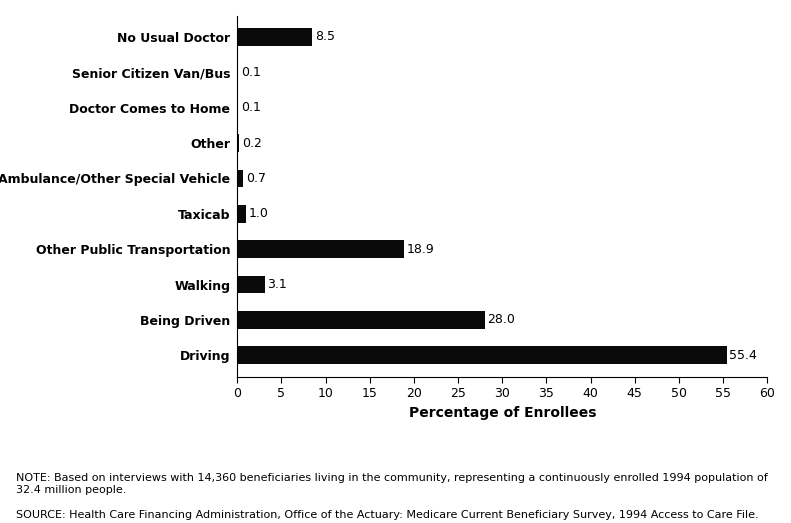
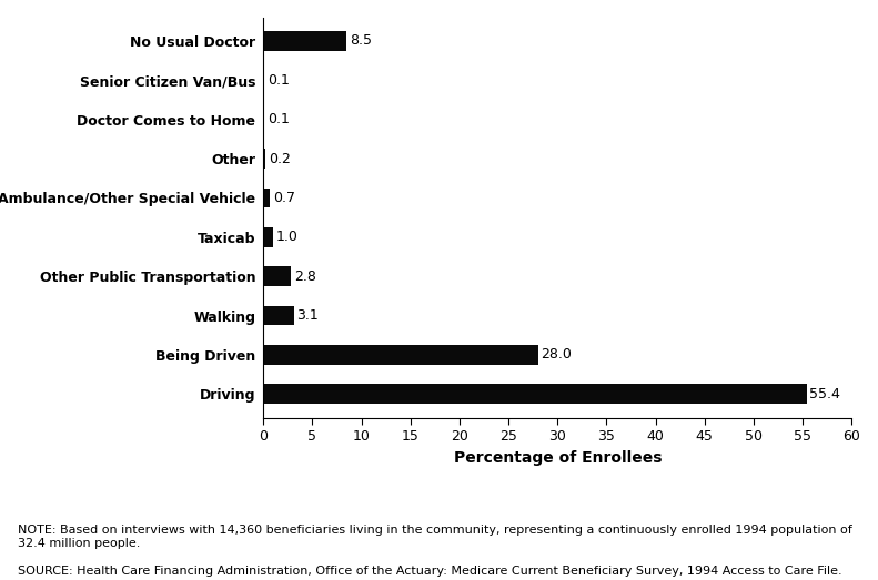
Other Public Transportation: 18.9 -> 2.8
